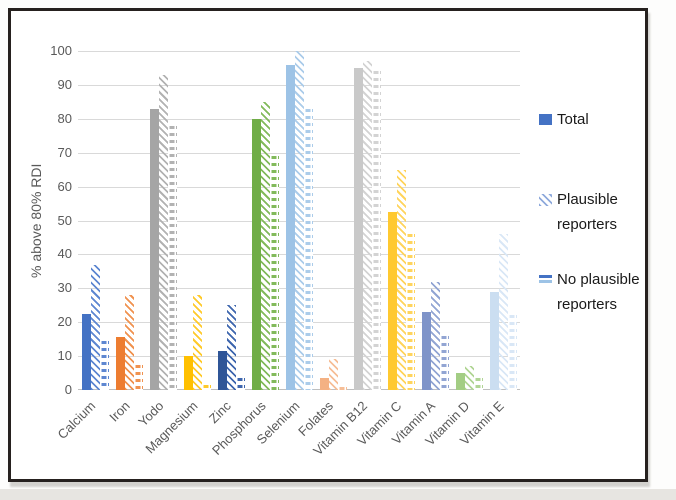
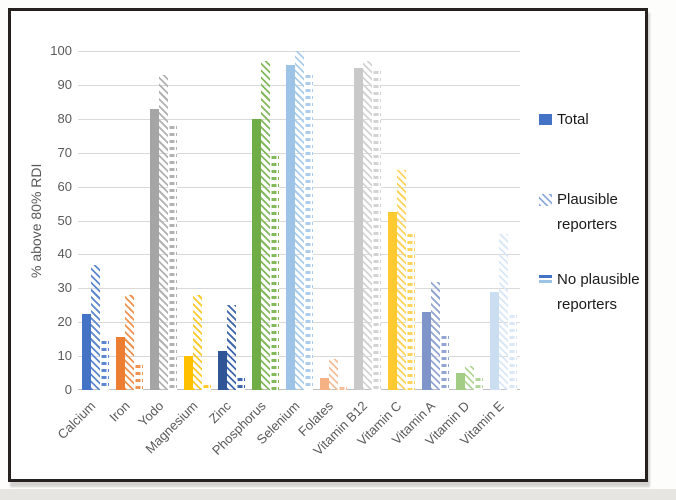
Plausible reporters/Phosphorus: 85 -> 97
No plausible reporters/Selenium: 83 -> 93
